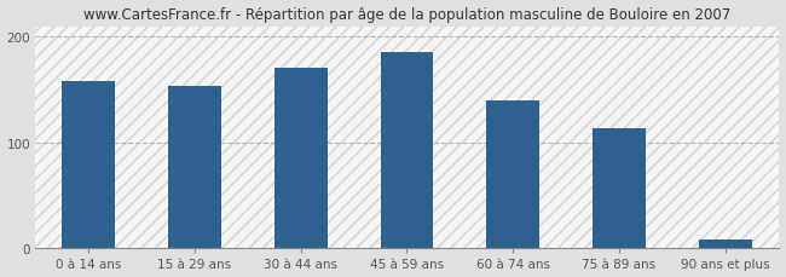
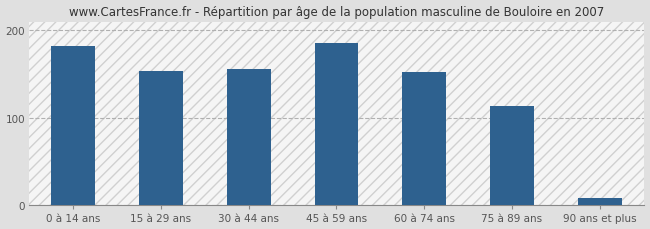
0 à 14 ans: 158 -> 182
30 à 44 ans: 170 -> 156
60 à 74 ans: 140 -> 152
